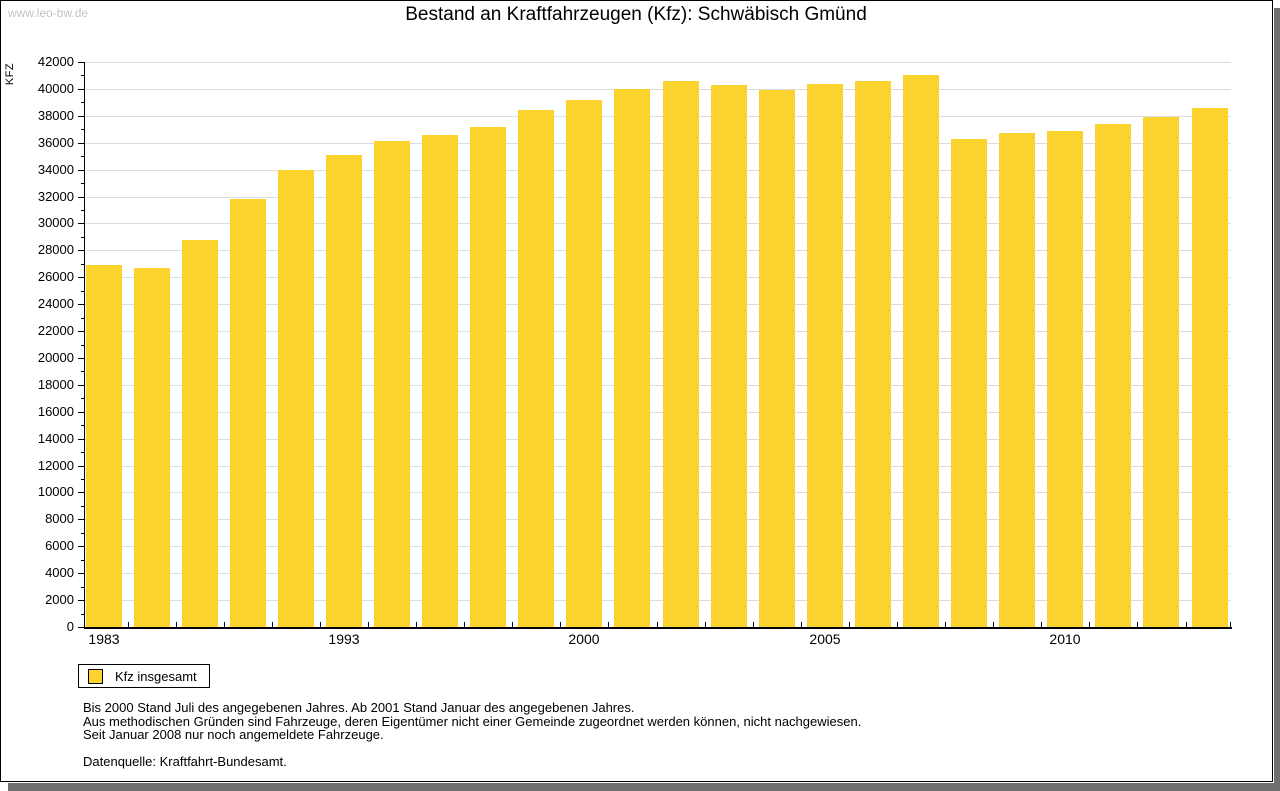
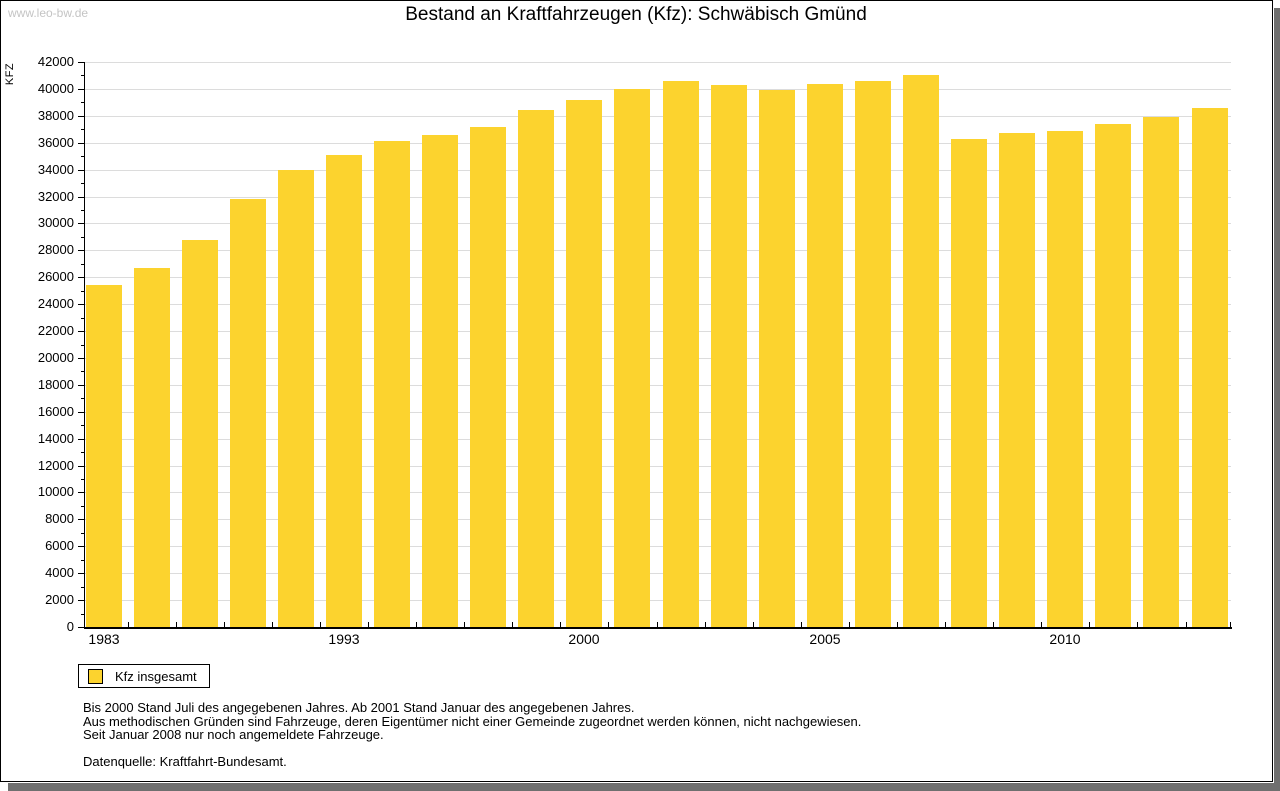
1983: 26900 -> 25400
